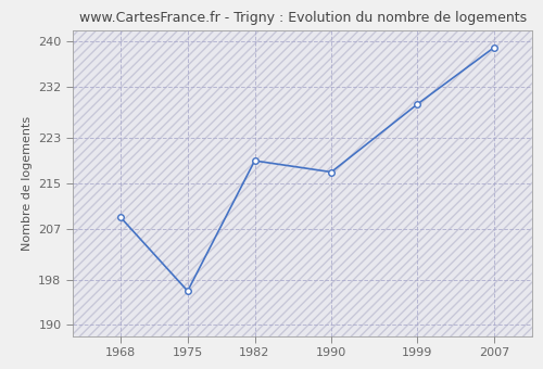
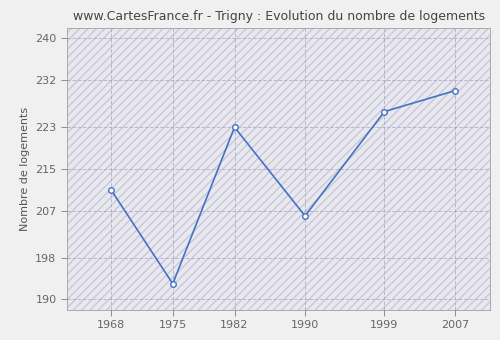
1968: 209 -> 211
1975: 196 -> 193
1982: 219 -> 223
1990: 217 -> 206
1999: 229 -> 226
2007: 239 -> 230
